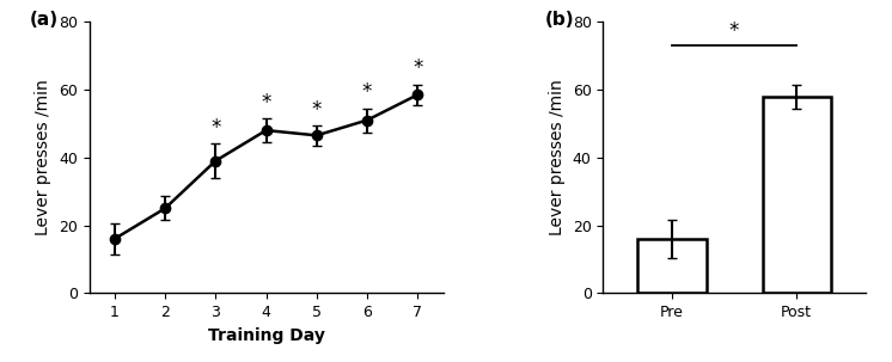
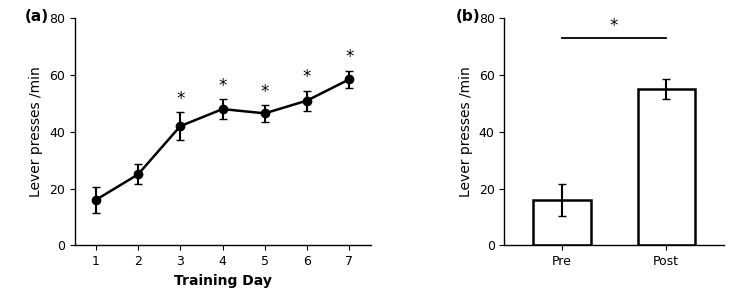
3: 39.0 -> 42.0
Post: 58 -> 55
